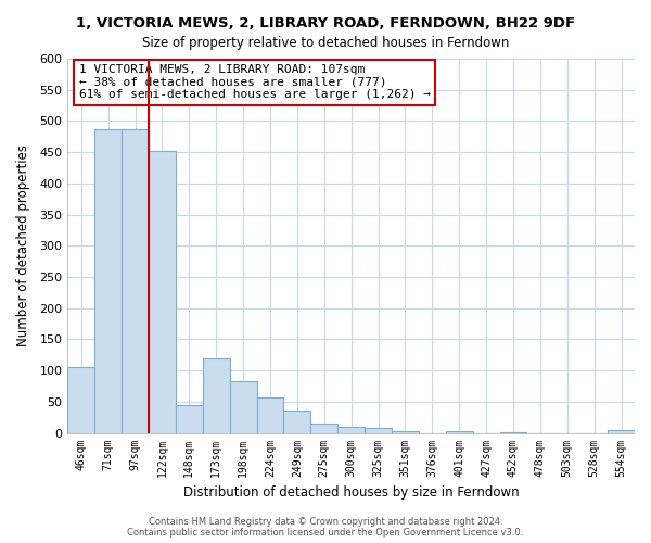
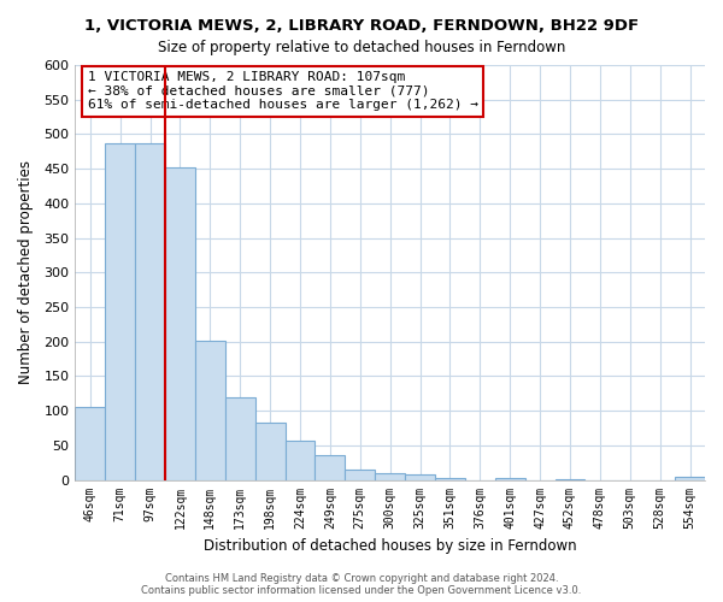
148sqm: 44 -> 202
